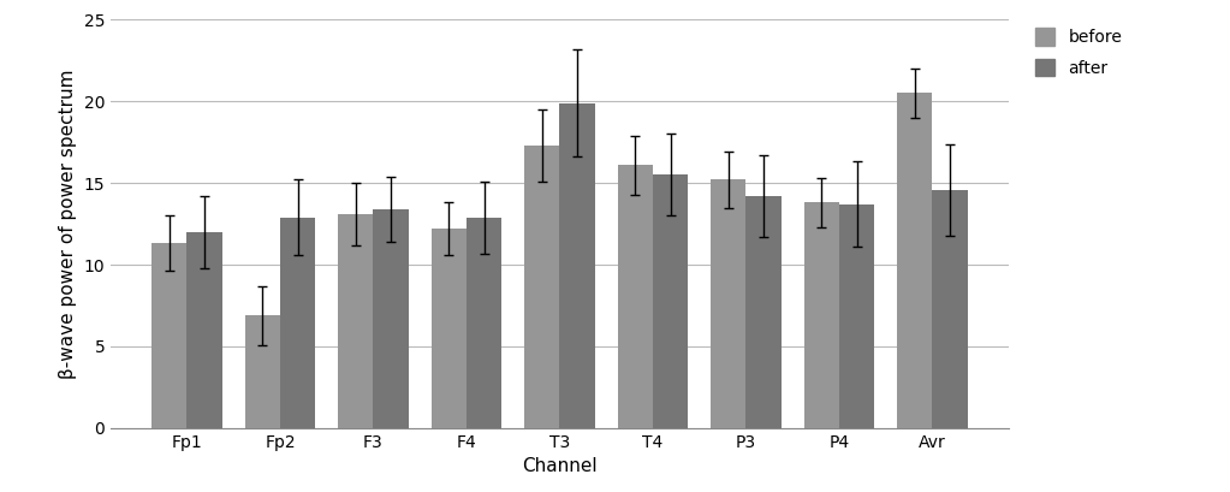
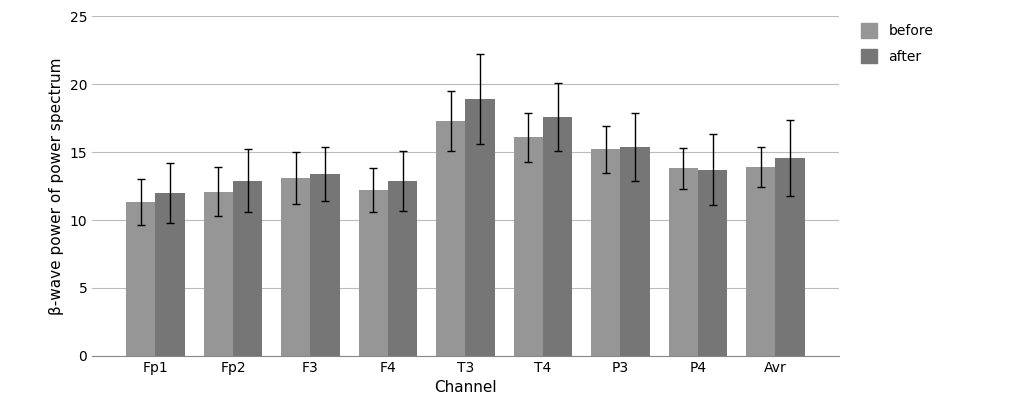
before/Fp2: 6.9 -> 12.1
after/T3: 19.9 -> 18.9
after/T4: 15.5 -> 17.6
after/P3: 14.2 -> 15.4
before/Avr: 20.5 -> 13.9
